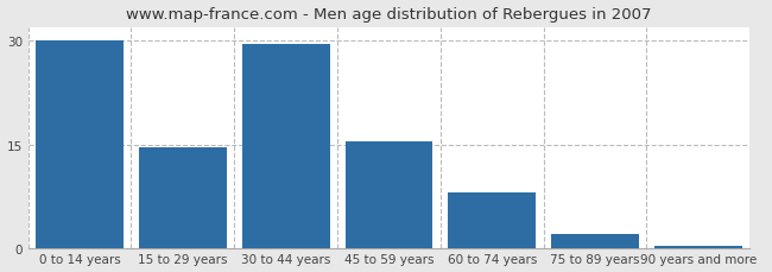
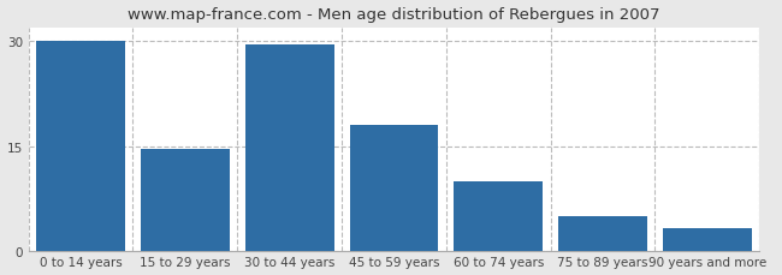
45 to 59 years: 15.5 -> 18.0
60 to 74 years: 8.0 -> 10.0
75 to 89 years: 2.0 -> 5.0
90 years and more: 0.2 -> 3.2
